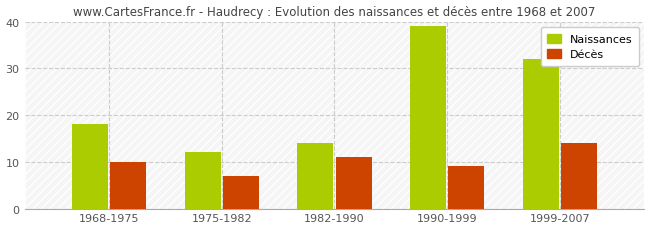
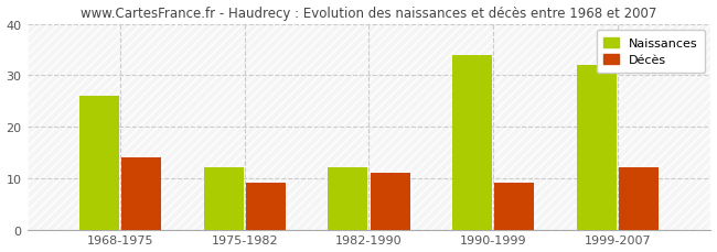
Naissances/1968-1975: 18 -> 26
Décès/1968-1975: 10 -> 14
Décès/1975-1982: 7 -> 9
Naissances/1982-1990: 14 -> 12
Naissances/1990-1999: 39 -> 34
Décès/1999-2007: 14 -> 12
